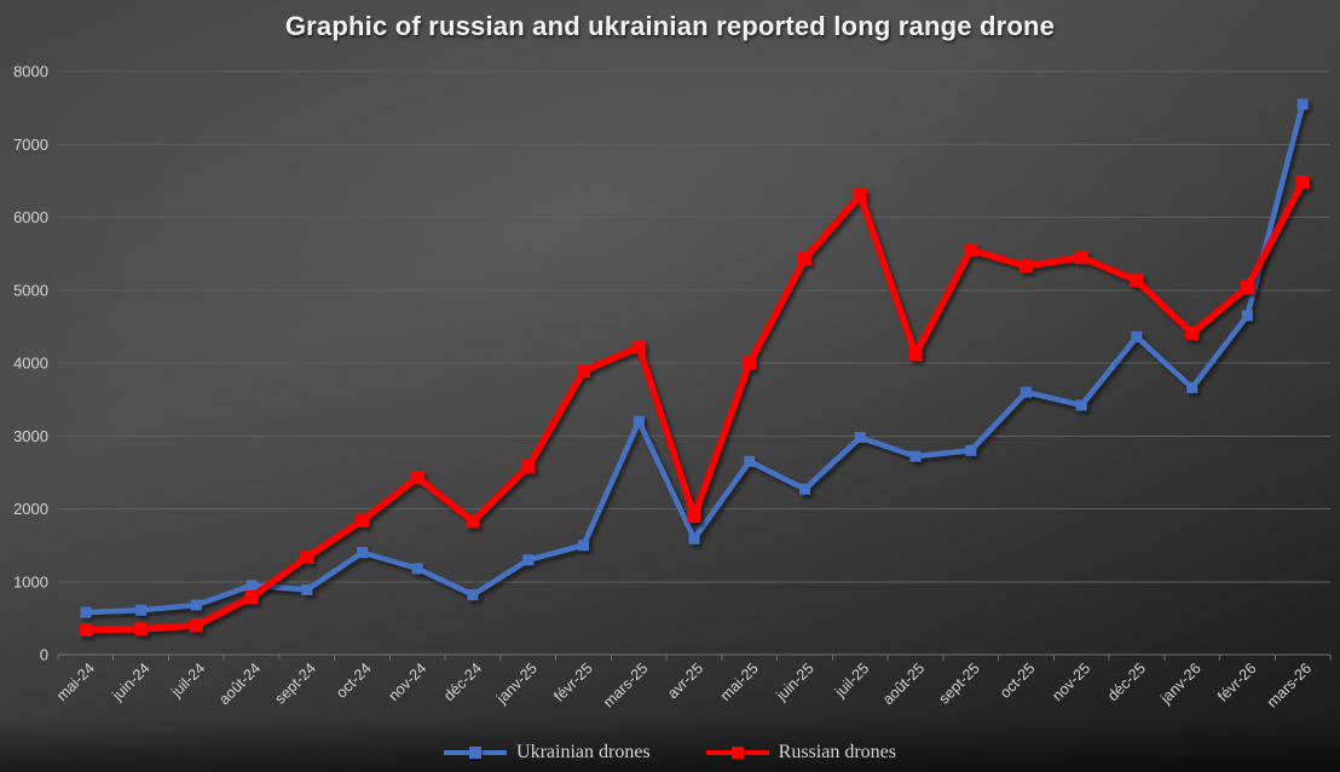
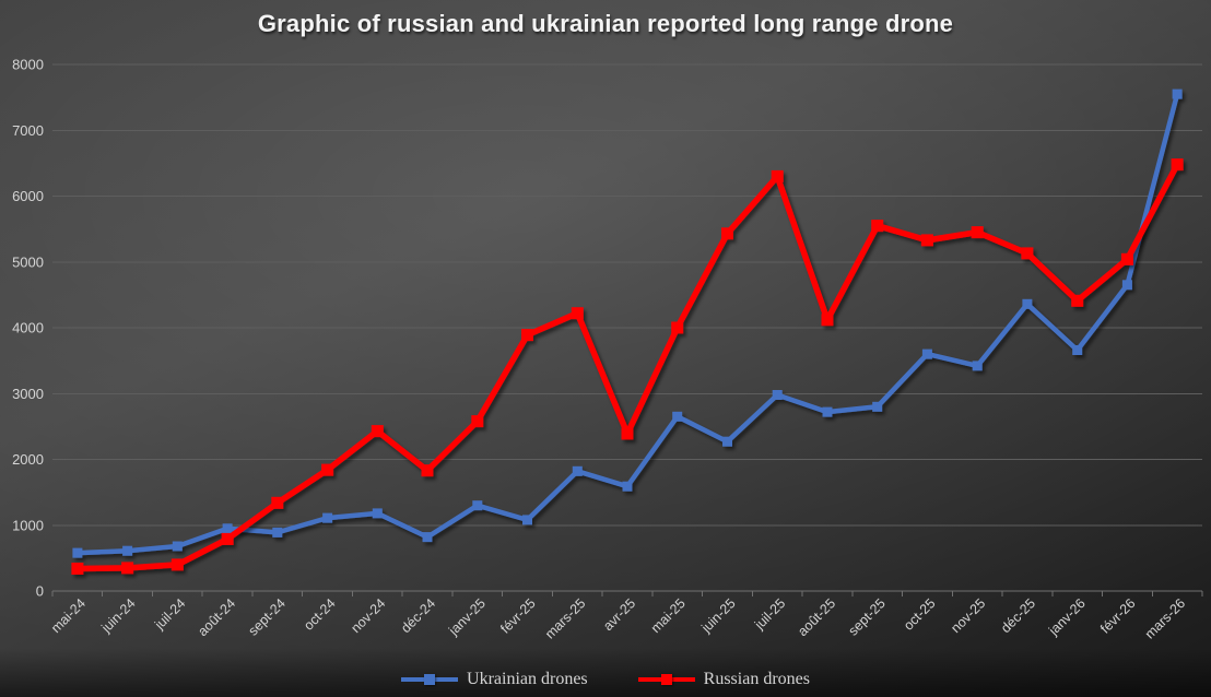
Ukrainian drones/oct-24: 1400 -> 1100
Ukrainian drones/févr-25: 1500 -> 1100
Ukrainian drones/mars-25: 3200 -> 1800
Russian drones/avr-25: 1900 -> 2400
